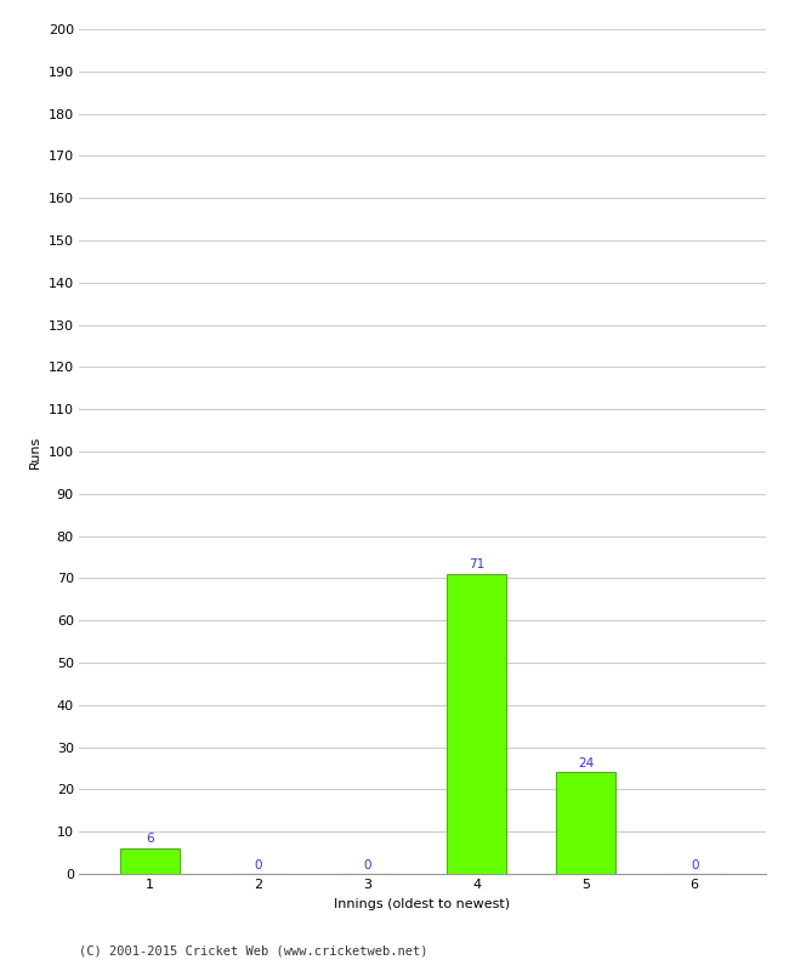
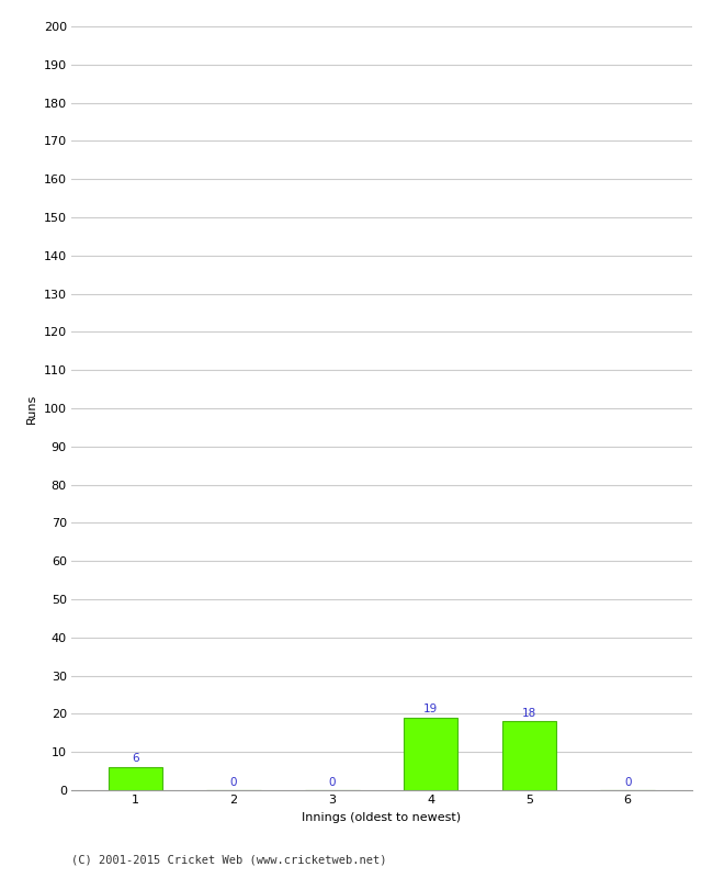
4: 71 -> 19
5: 24 -> 18
